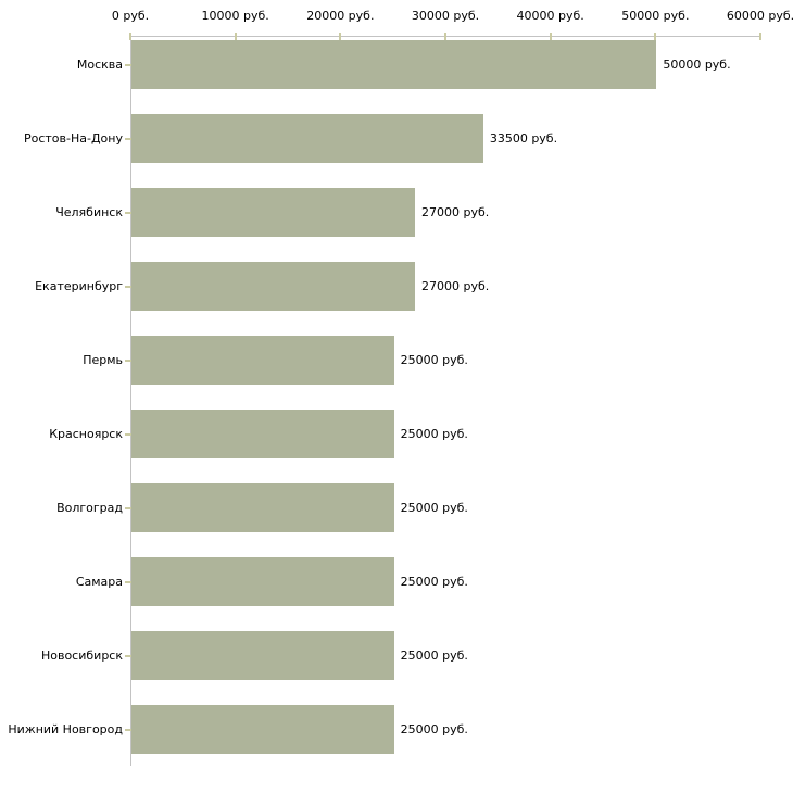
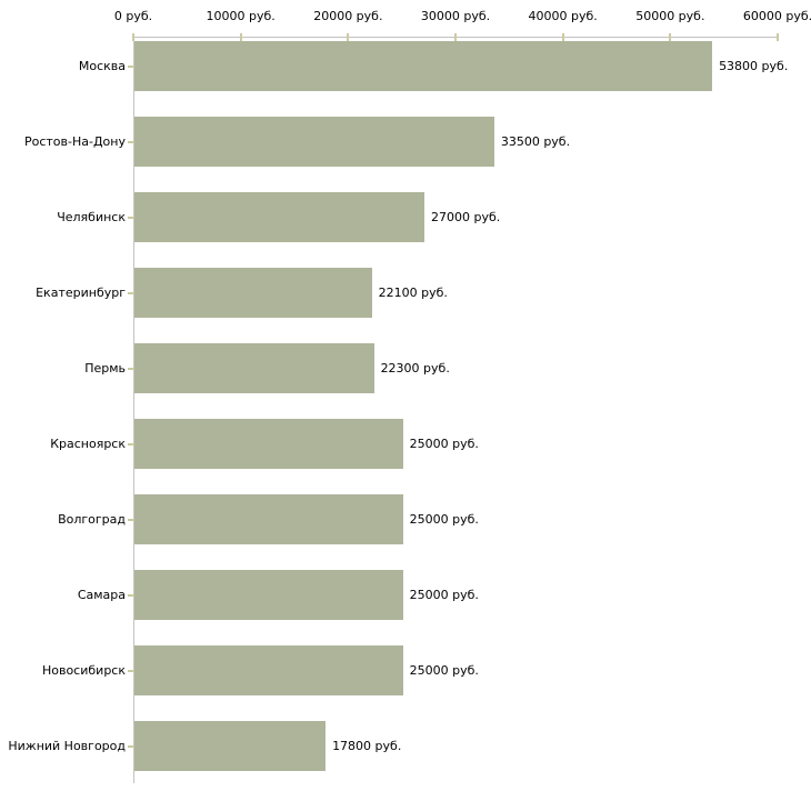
Москва: 50000 -> 53800
Екатеринбург: 27000 -> 22100
Пермь: 25000 -> 22300
Нижний Новгород: 25000 -> 17800
